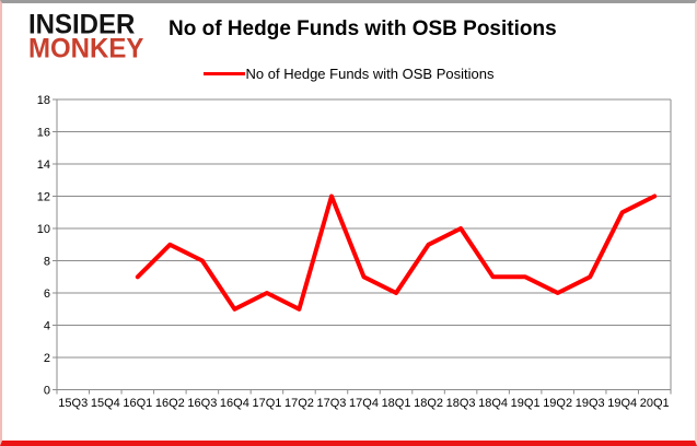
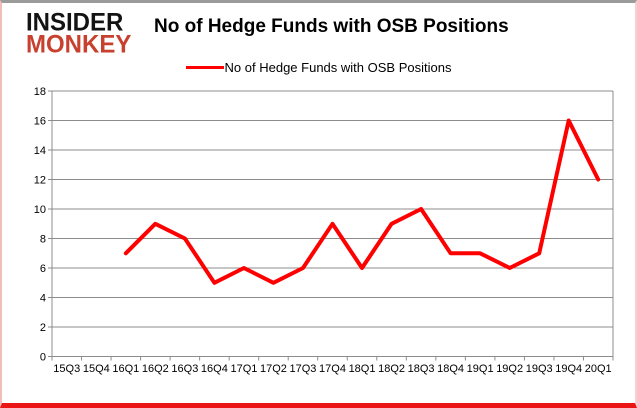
17Q3: 12 -> 6
17Q4: 7 -> 9
19Q4: 11 -> 16
